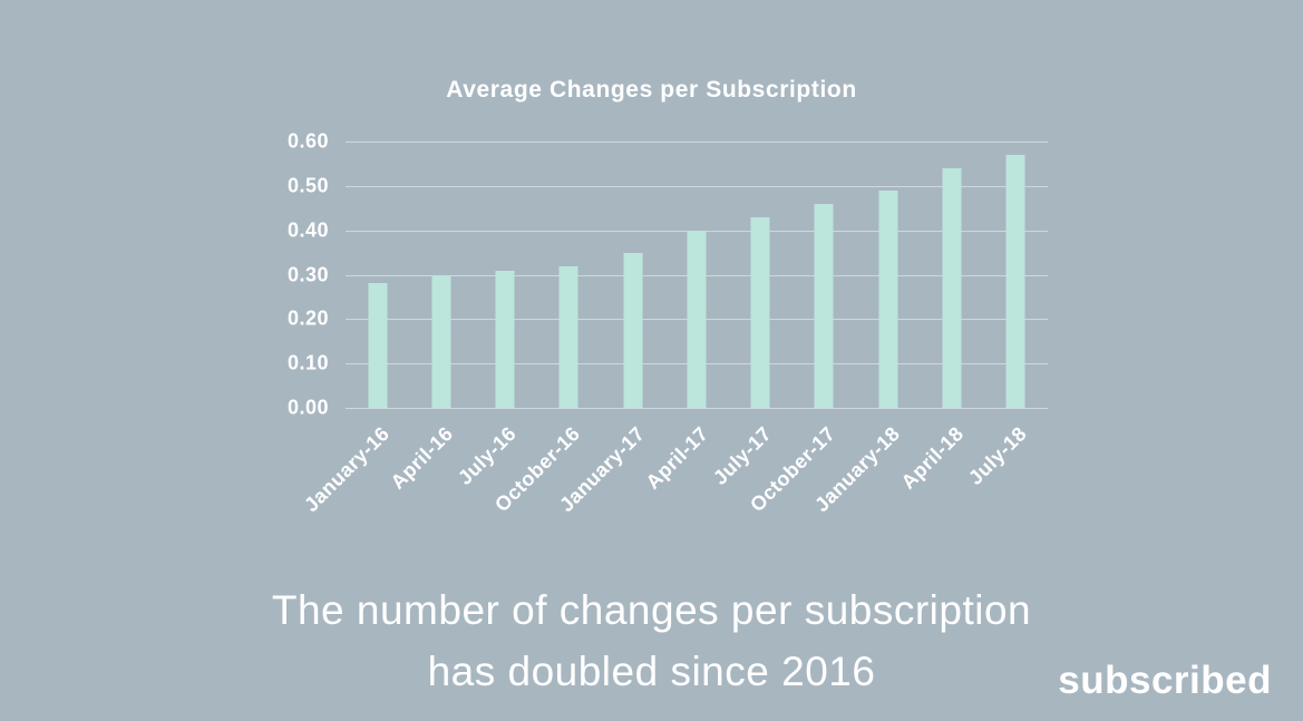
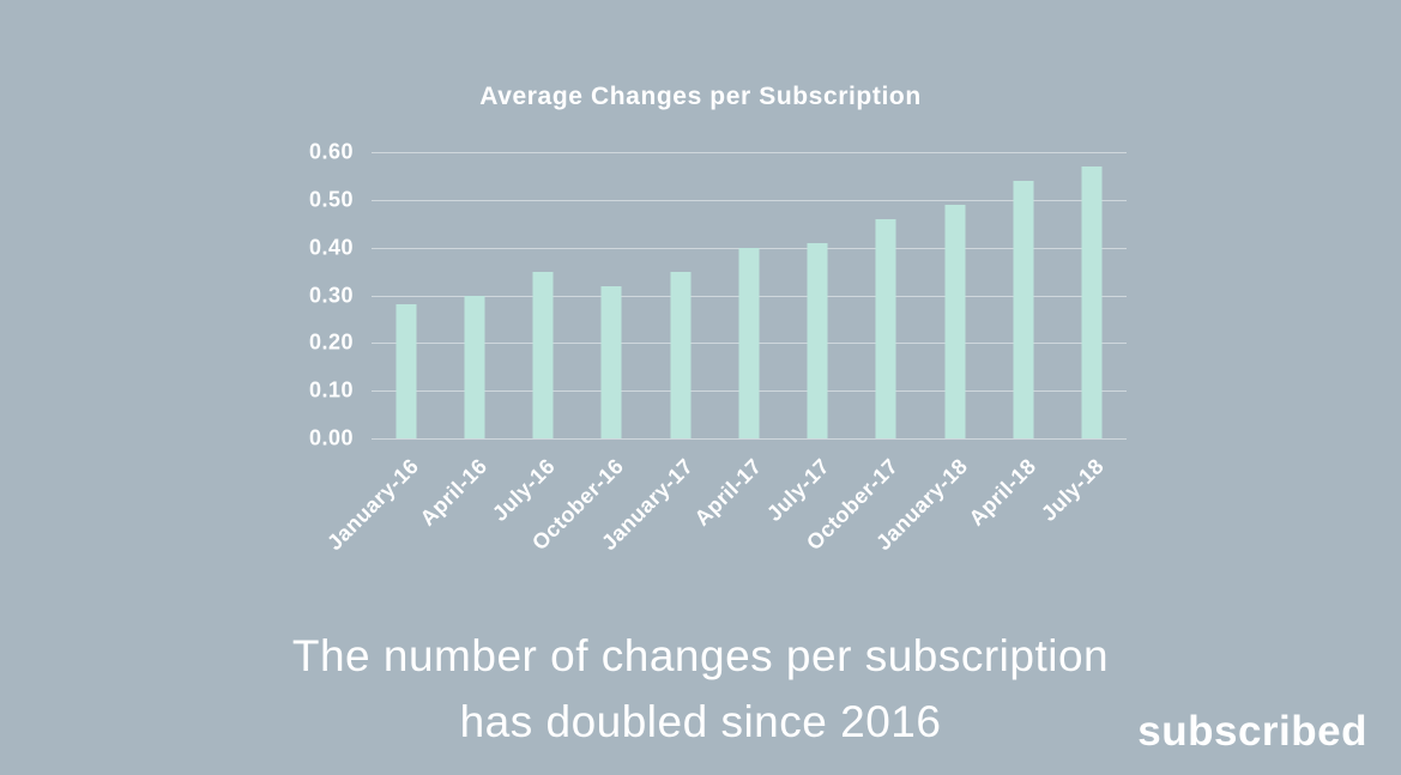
July-16: 0.31 -> 0.35
July-17: 0.43 -> 0.41
